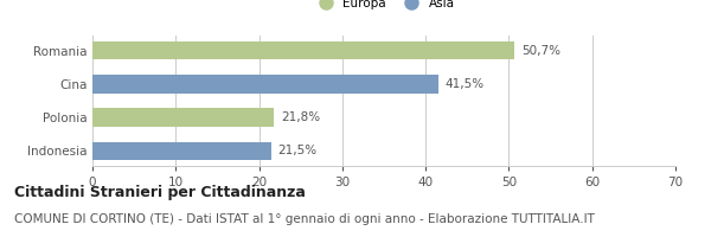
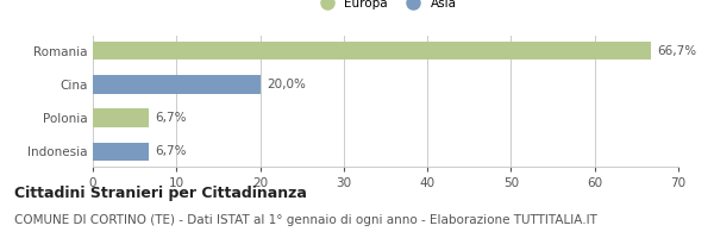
Romania: 50,7% -> 66,7%
Cina: 41,5% -> 20,0%
Polonia: 21,8% -> 6,7%
Indonesia: 21,5% -> 6,7%
